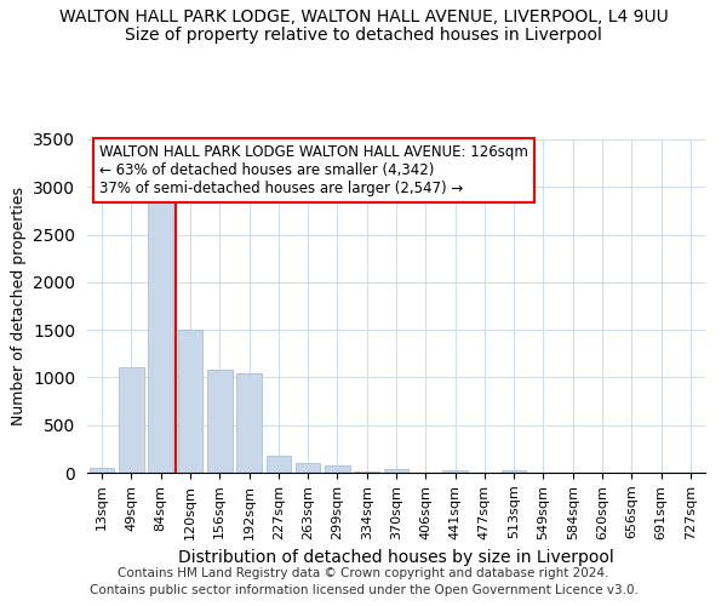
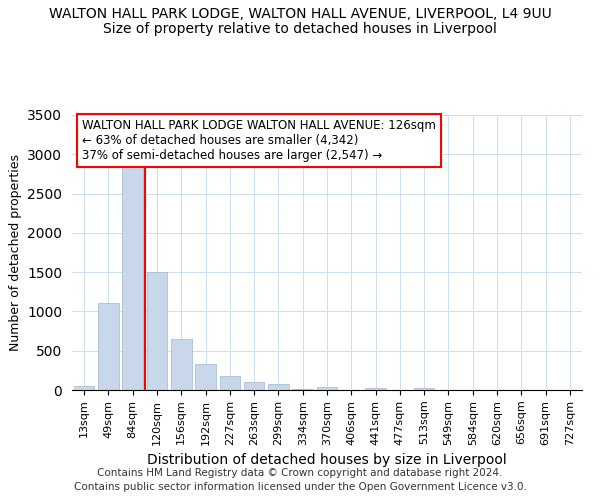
156sqm: 1080 -> 640
192sqm: 1040 -> 320
